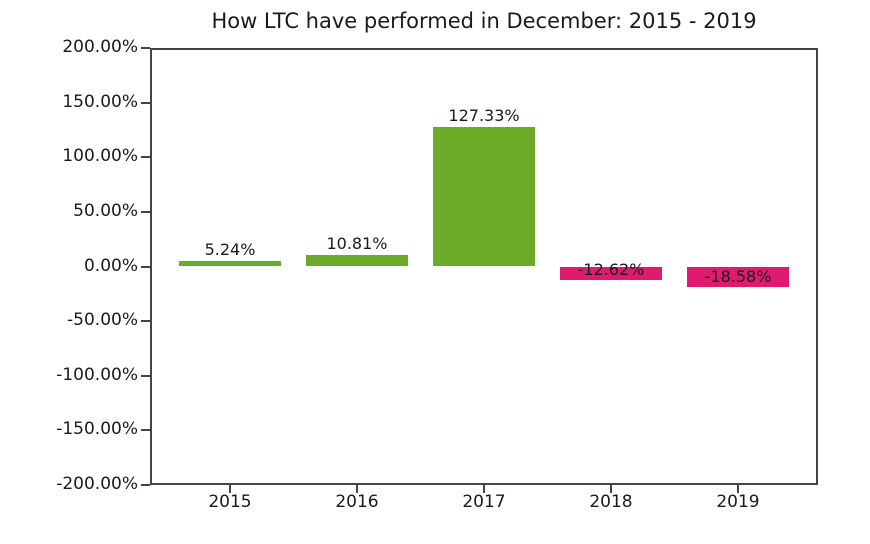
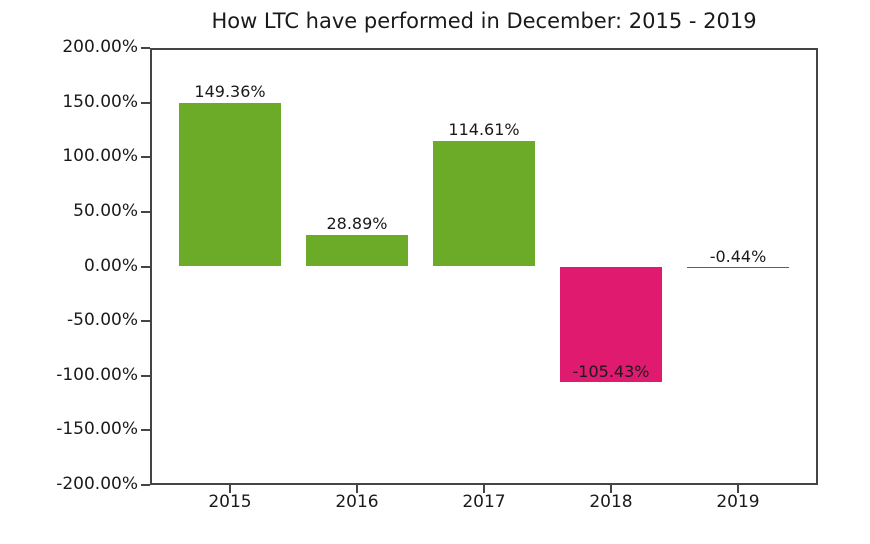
2015: 5.24% -> 149.36%
2016: 10.81% -> 28.89%
2017: 127.33% -> 114.61%
2018: -12.62% -> -105.43%
2019: -18.58% -> -0.44%
